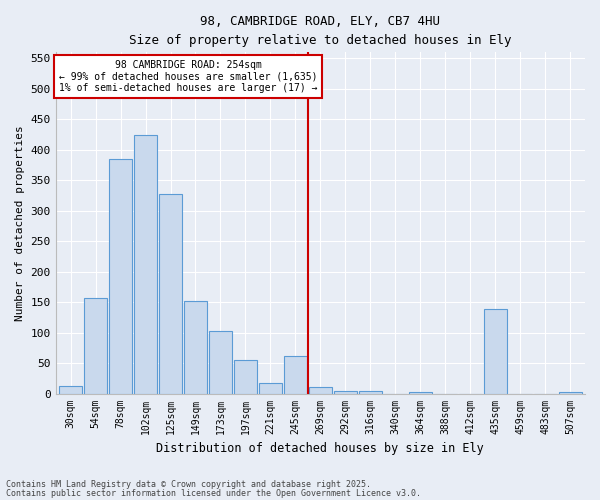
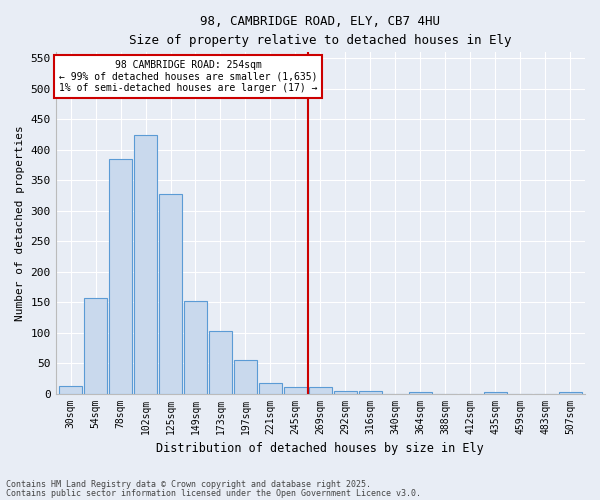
245sqm: 62 -> 10
435sqm: 138 -> 2
